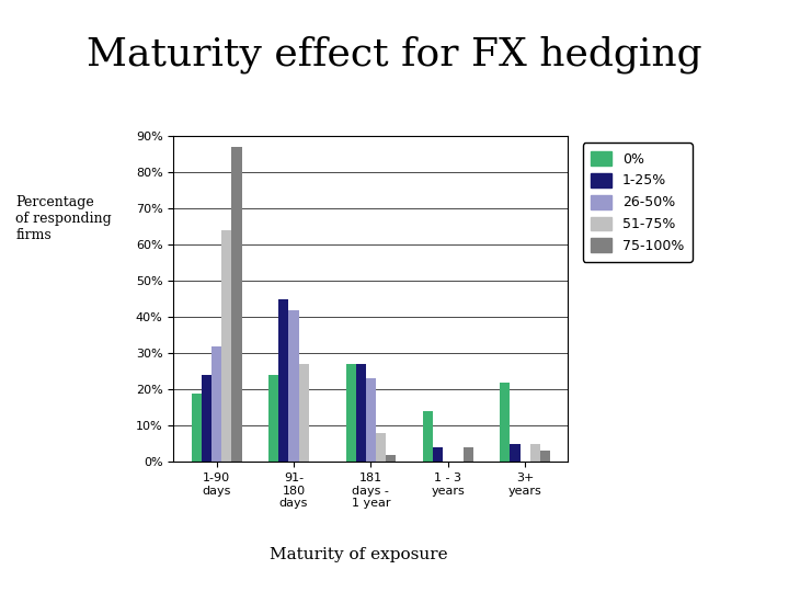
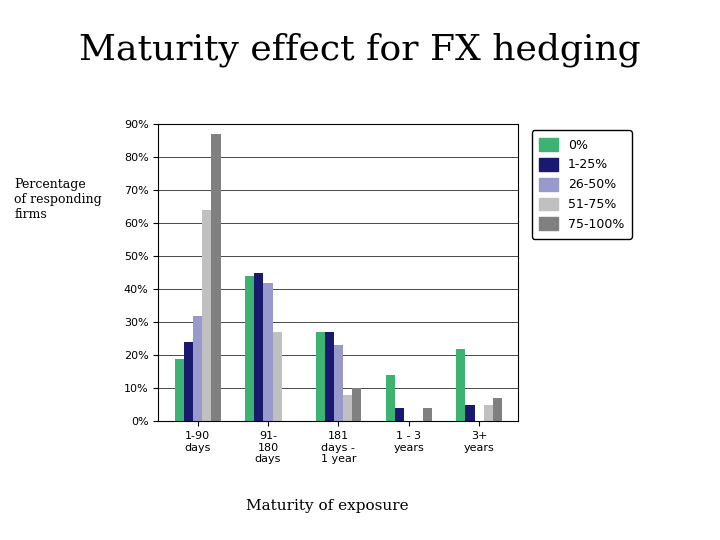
0%/91- 180 days: 24% -> 44%
75-100%/181 days - 1 year: 2% -> 10%
75-100%/3+ years: 3% -> 7%
